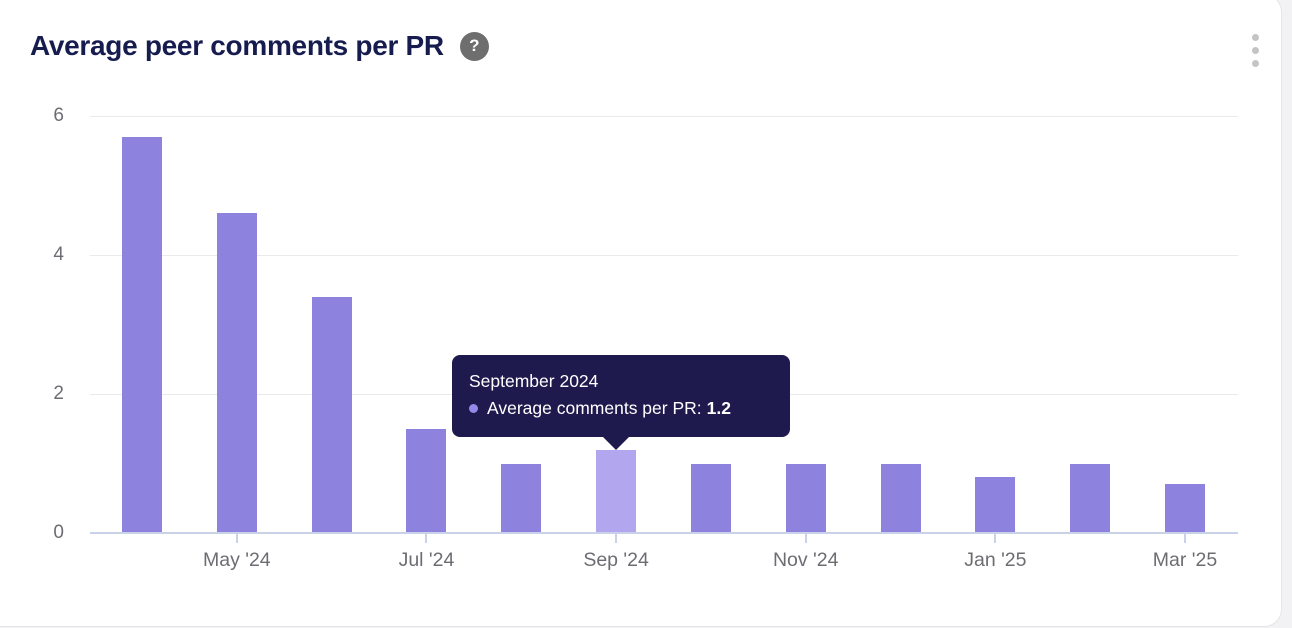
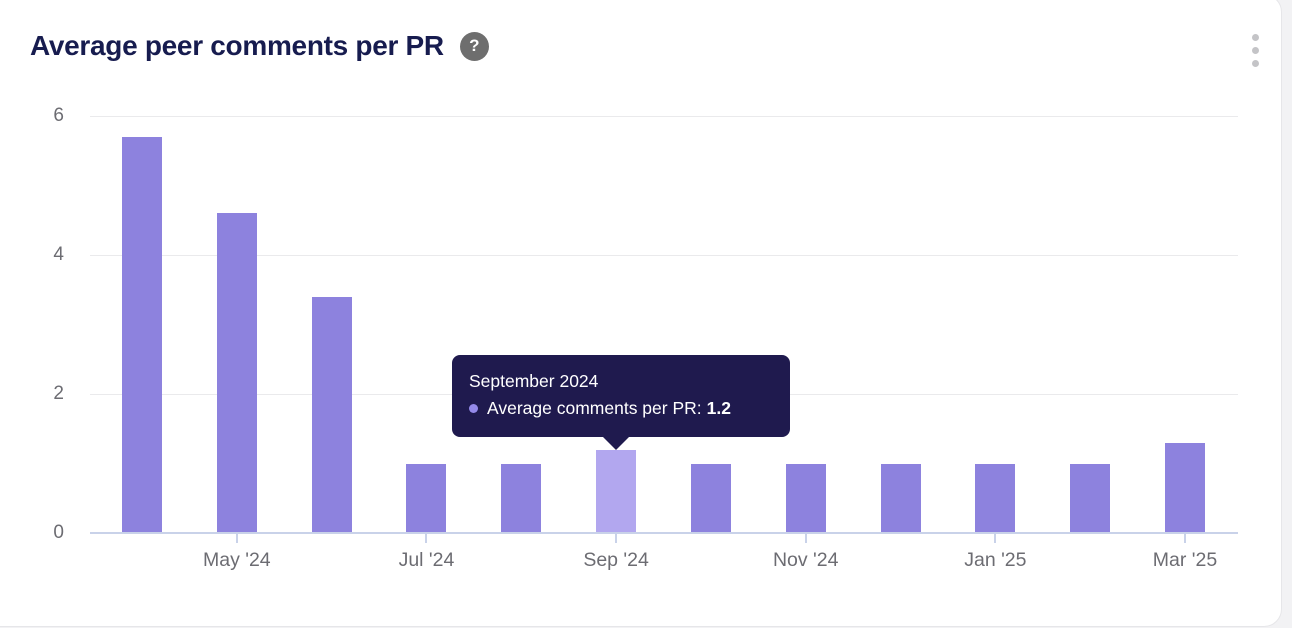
Jul '24: 1.5 -> 1.0
Jan '25: 0.8 -> 1.0
Mar '25: 0.7 -> 1.3
